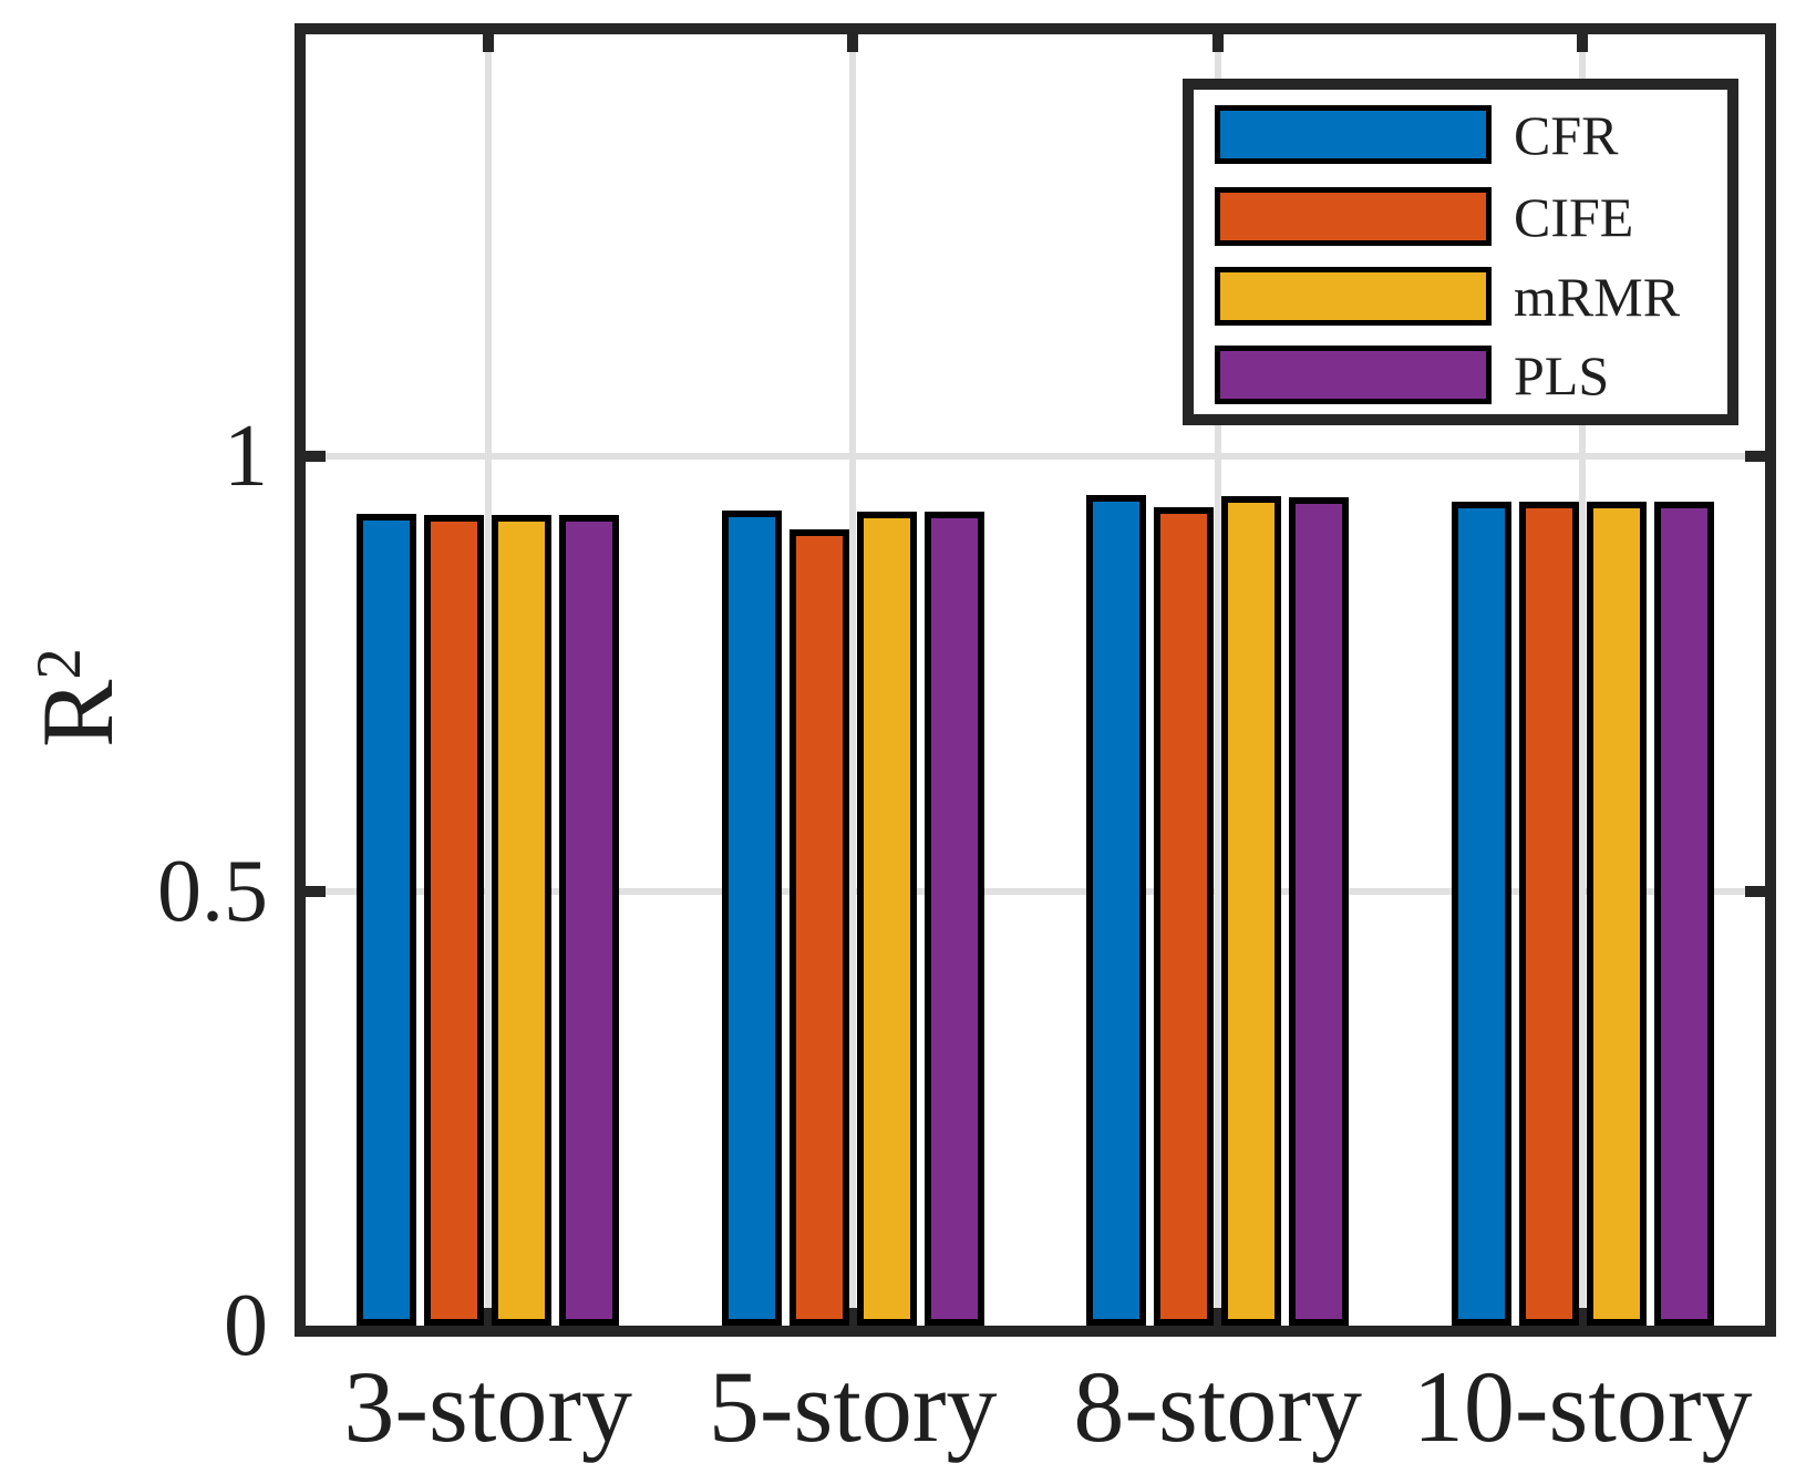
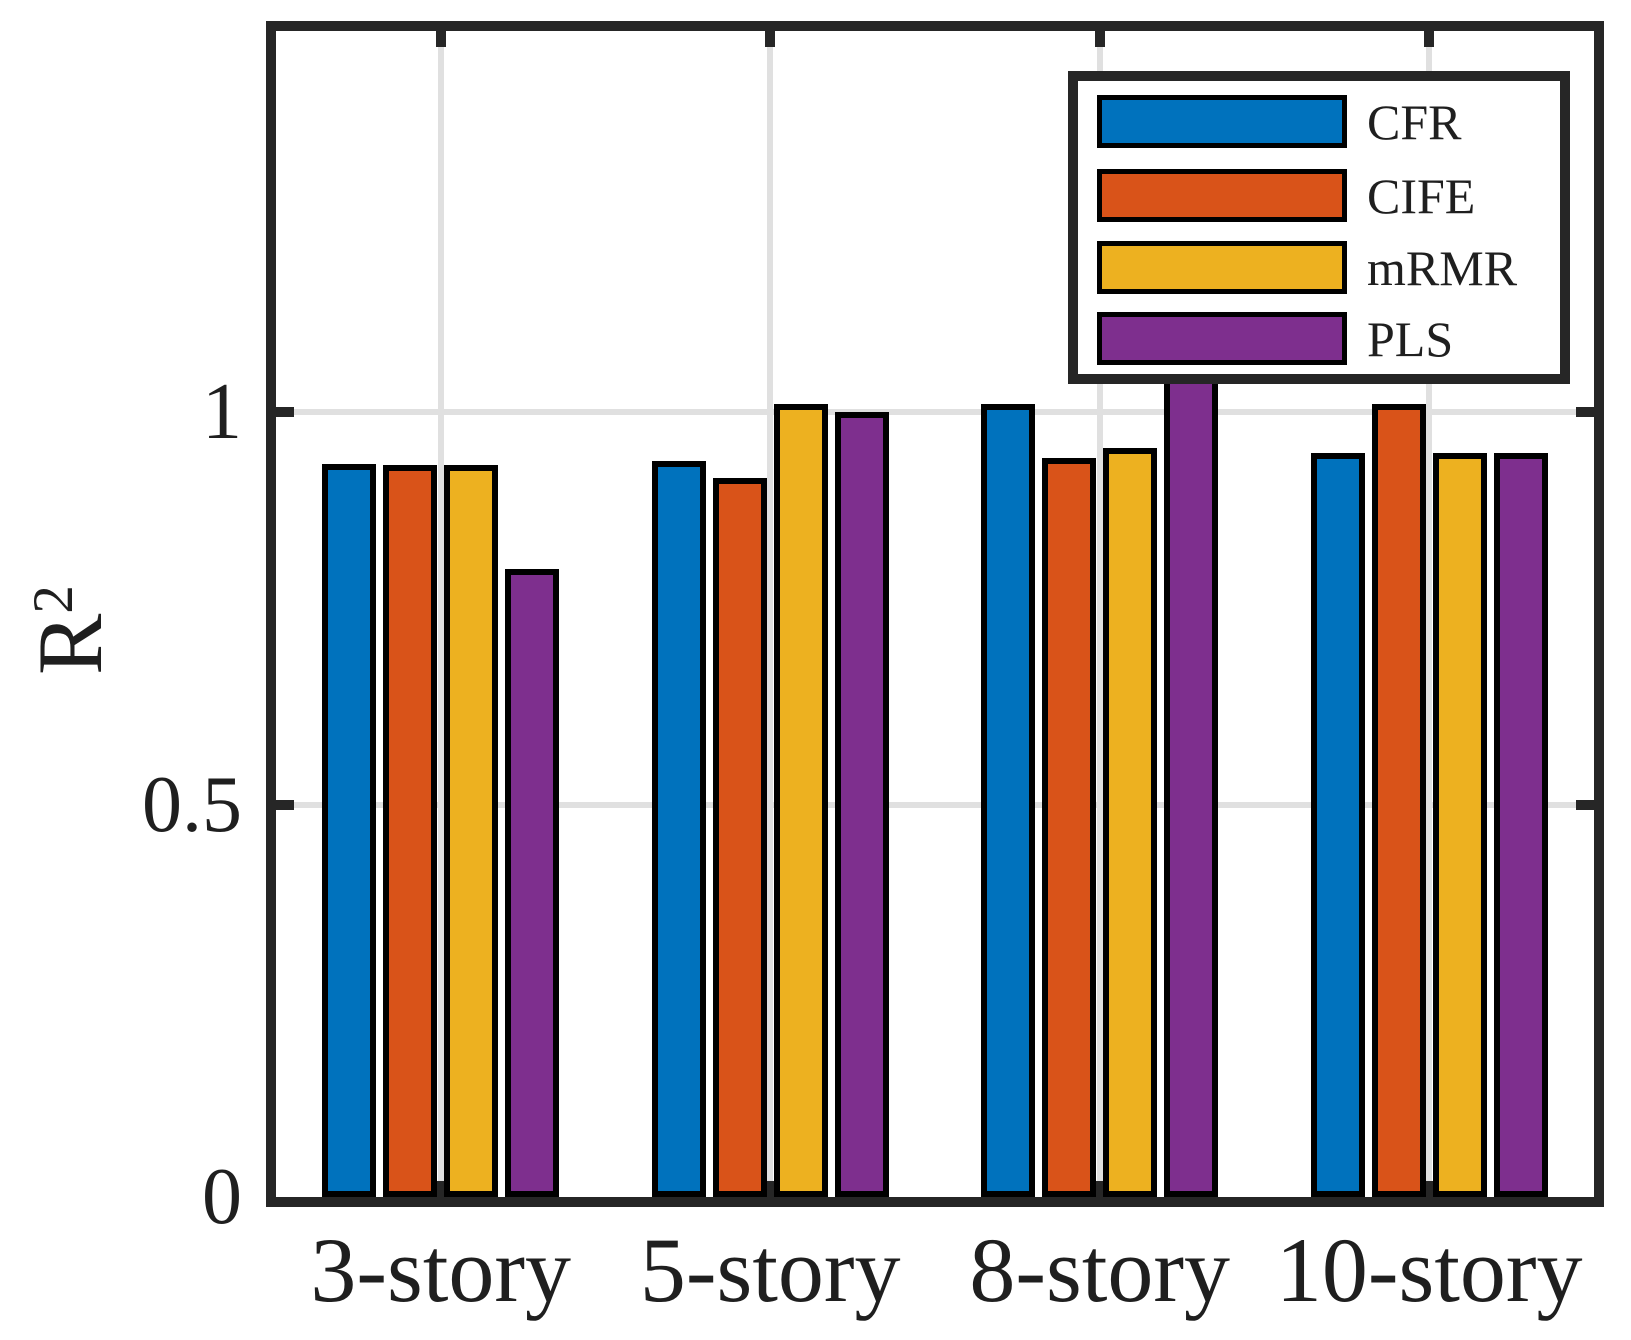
PLS/3-story: 0.93 -> 0.80
mRMR/5-story: 0.94 -> 1.01
PLS/5-story: 0.94 -> 1.00
CFR/8-story: 0.96 -> 1.01
PLS/8-story: 0.95 -> 1.27
CIFE/10-story: 0.95 -> 1.01
